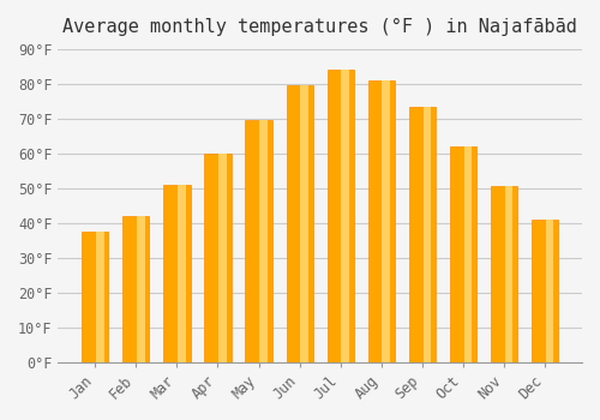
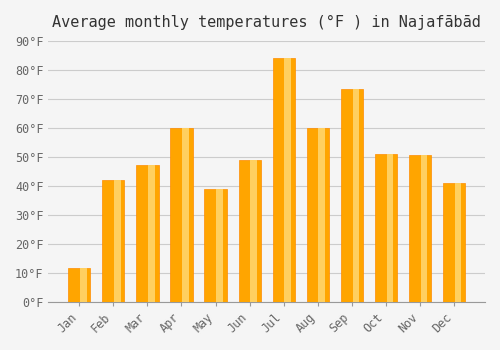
Jan: 37.5°F -> 11.5°F
Mar: 51.0°F -> 47.0°F
May: 69.5°F -> 39.0°F
Jun: 79.5°F -> 49.0°F
Aug: 81.0°F -> 60.0°F
Oct: 62.0°F -> 51.0°F
